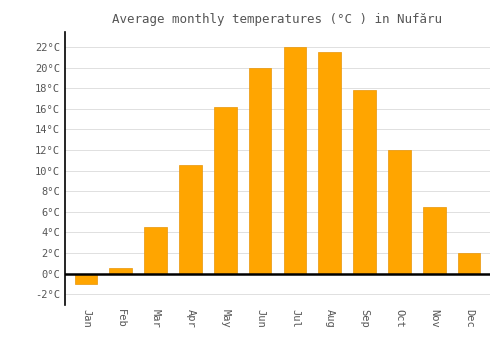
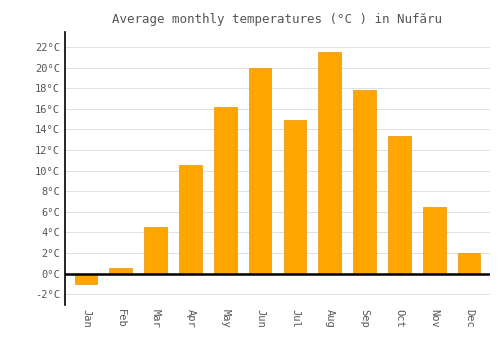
Jul: 22.0°C -> 14.9°C
Oct: 12.0°C -> 13.4°C
